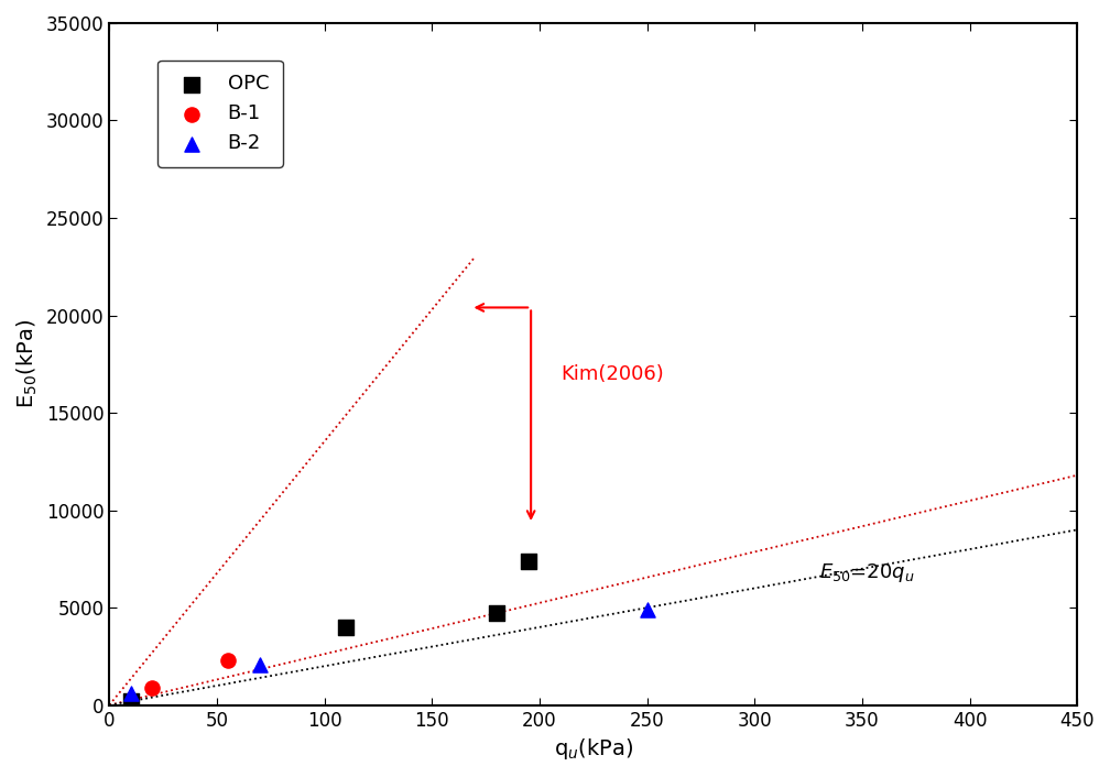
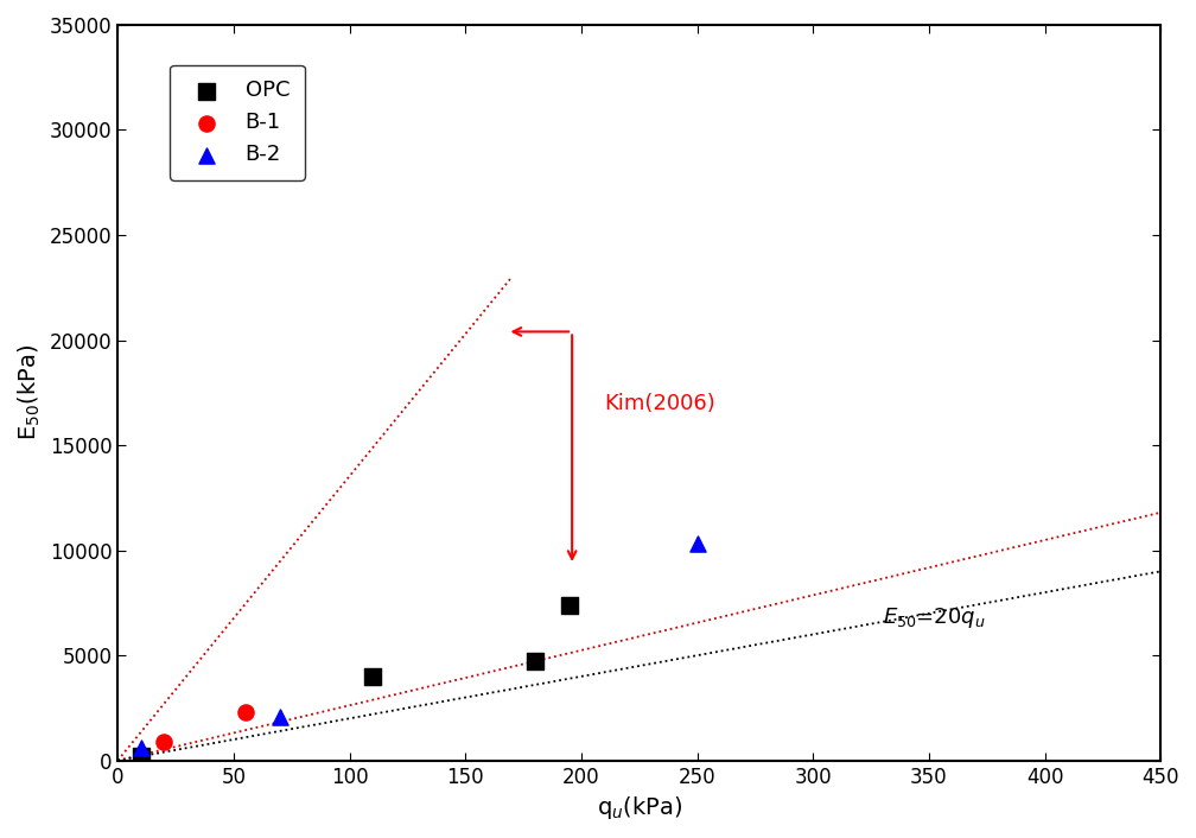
B-2/250: 4900 -> 10300
